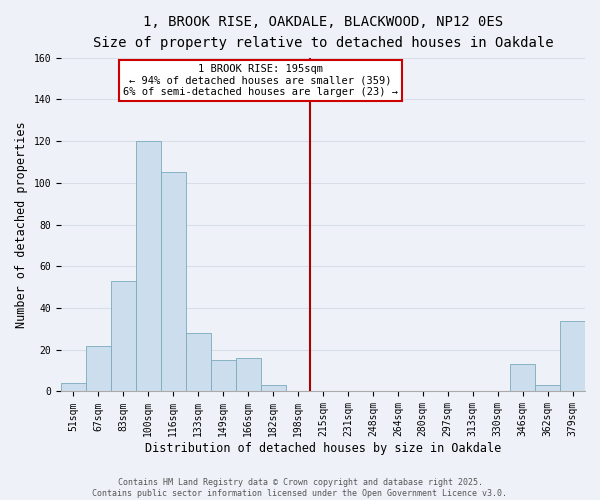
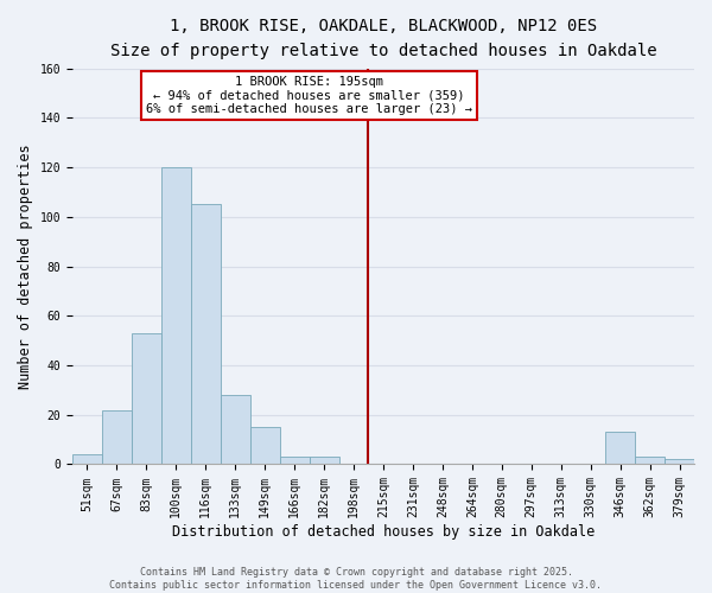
166sqm: 16 -> 3
379sqm: 34 -> 2
